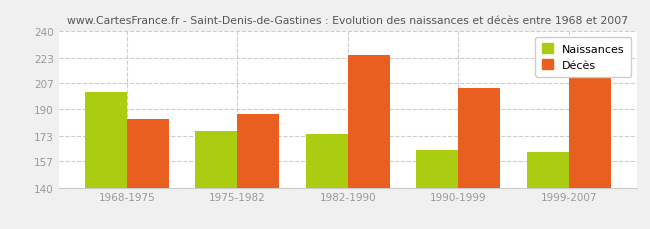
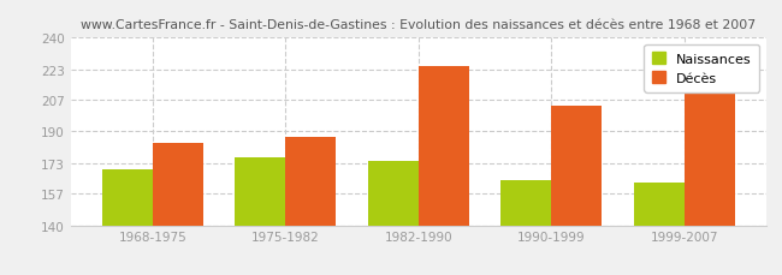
Naissances/1968-1975: 201 -> 170
